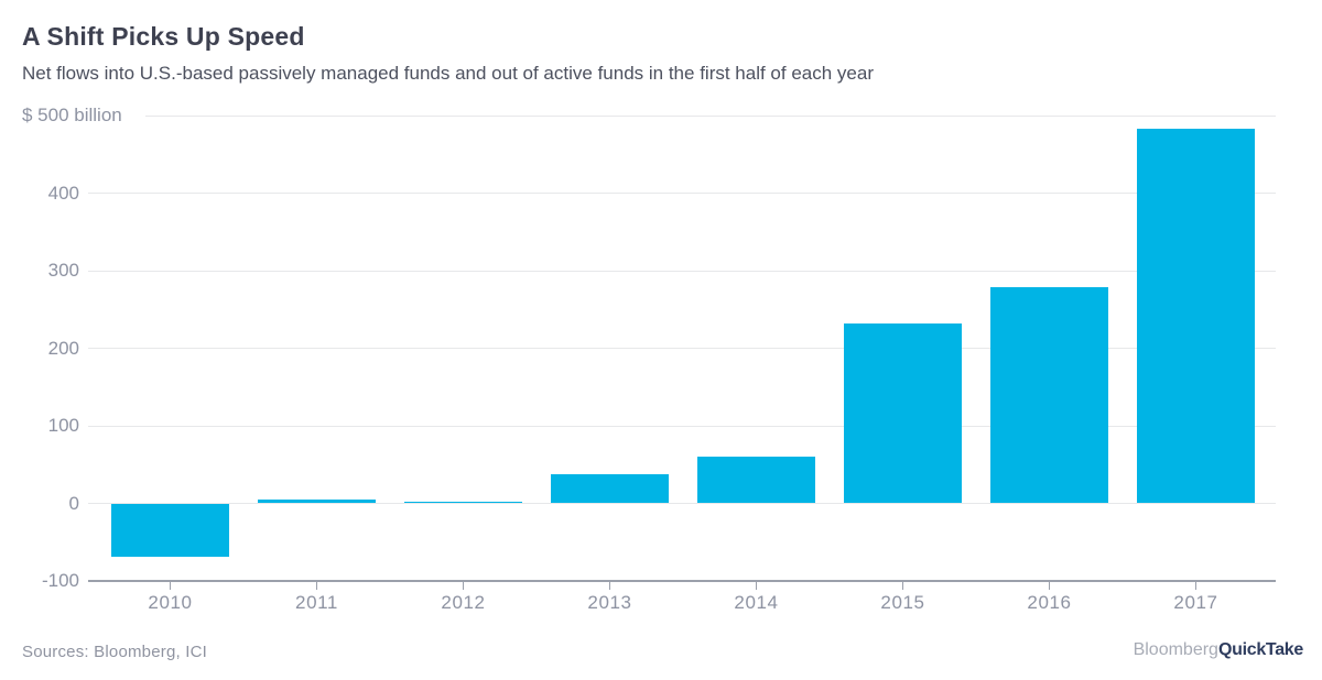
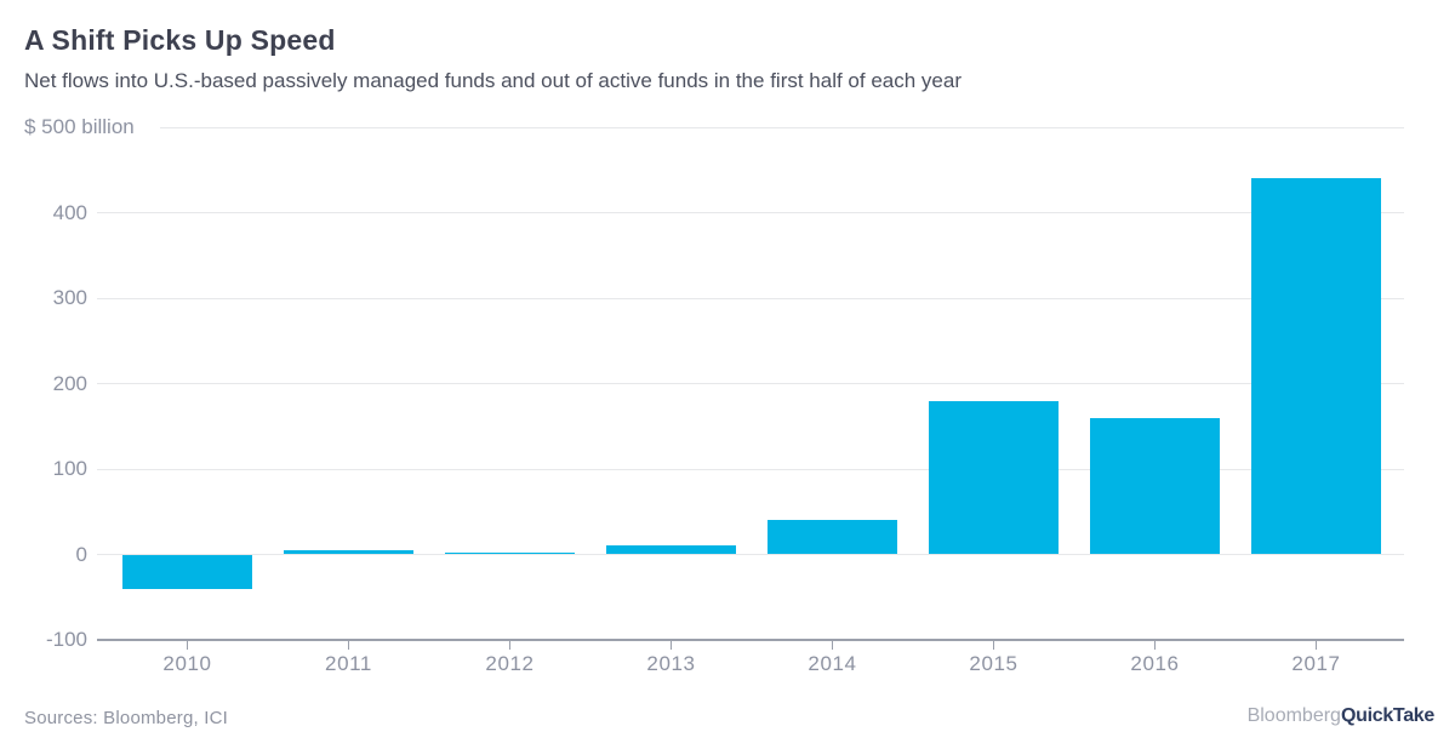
2010: -70 -> -40
2013: 40 -> 10
2014: 60 -> 40
2015: 230 -> 180
2016: 280 -> 160
2017: 480 -> 440
